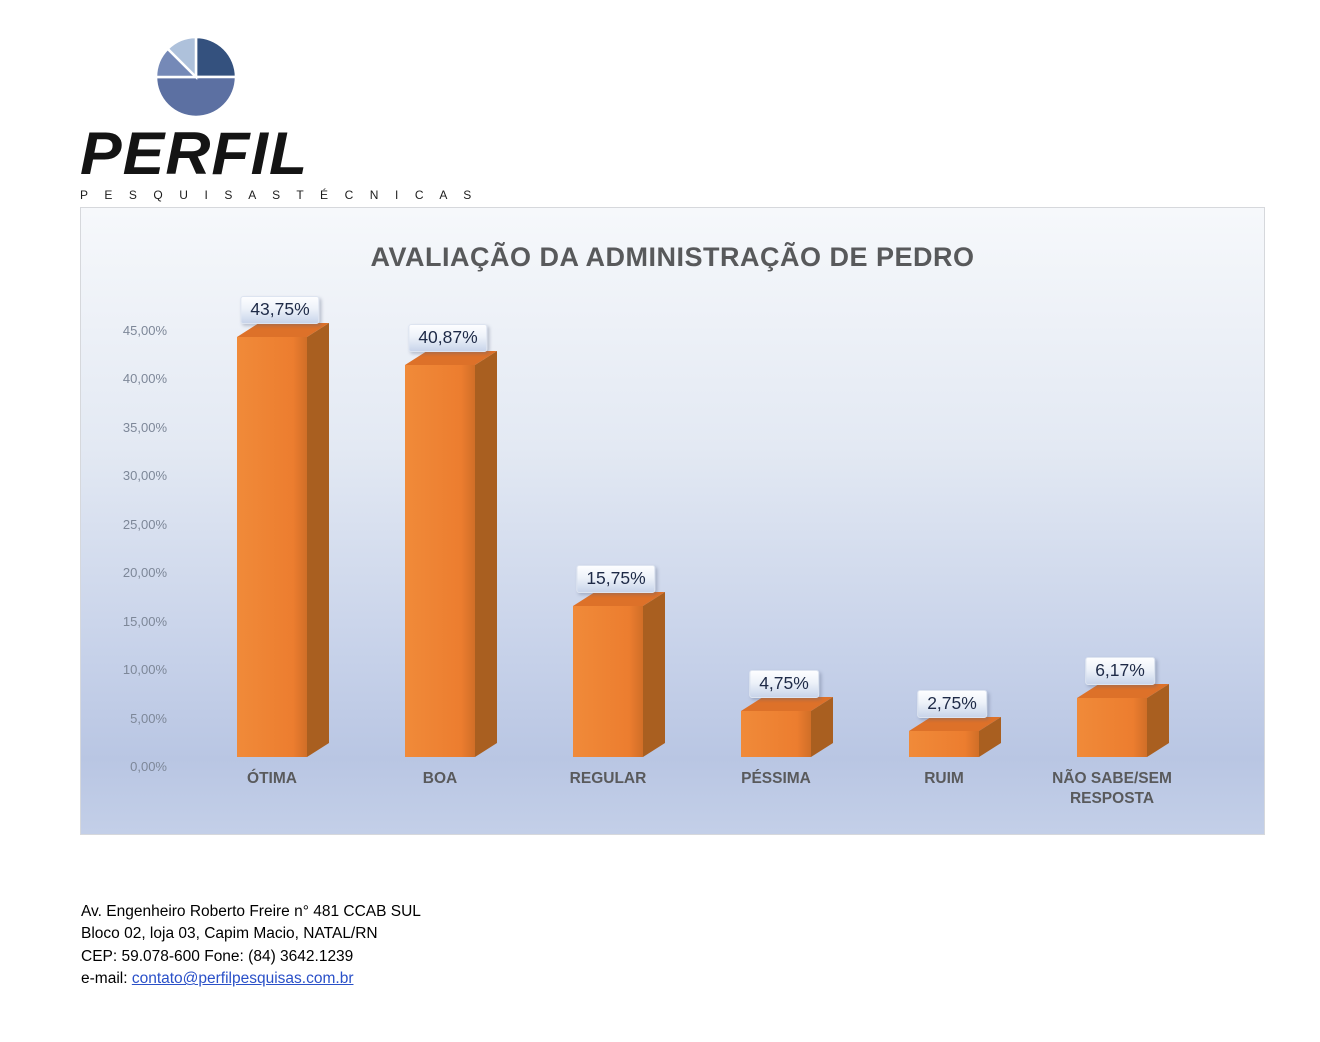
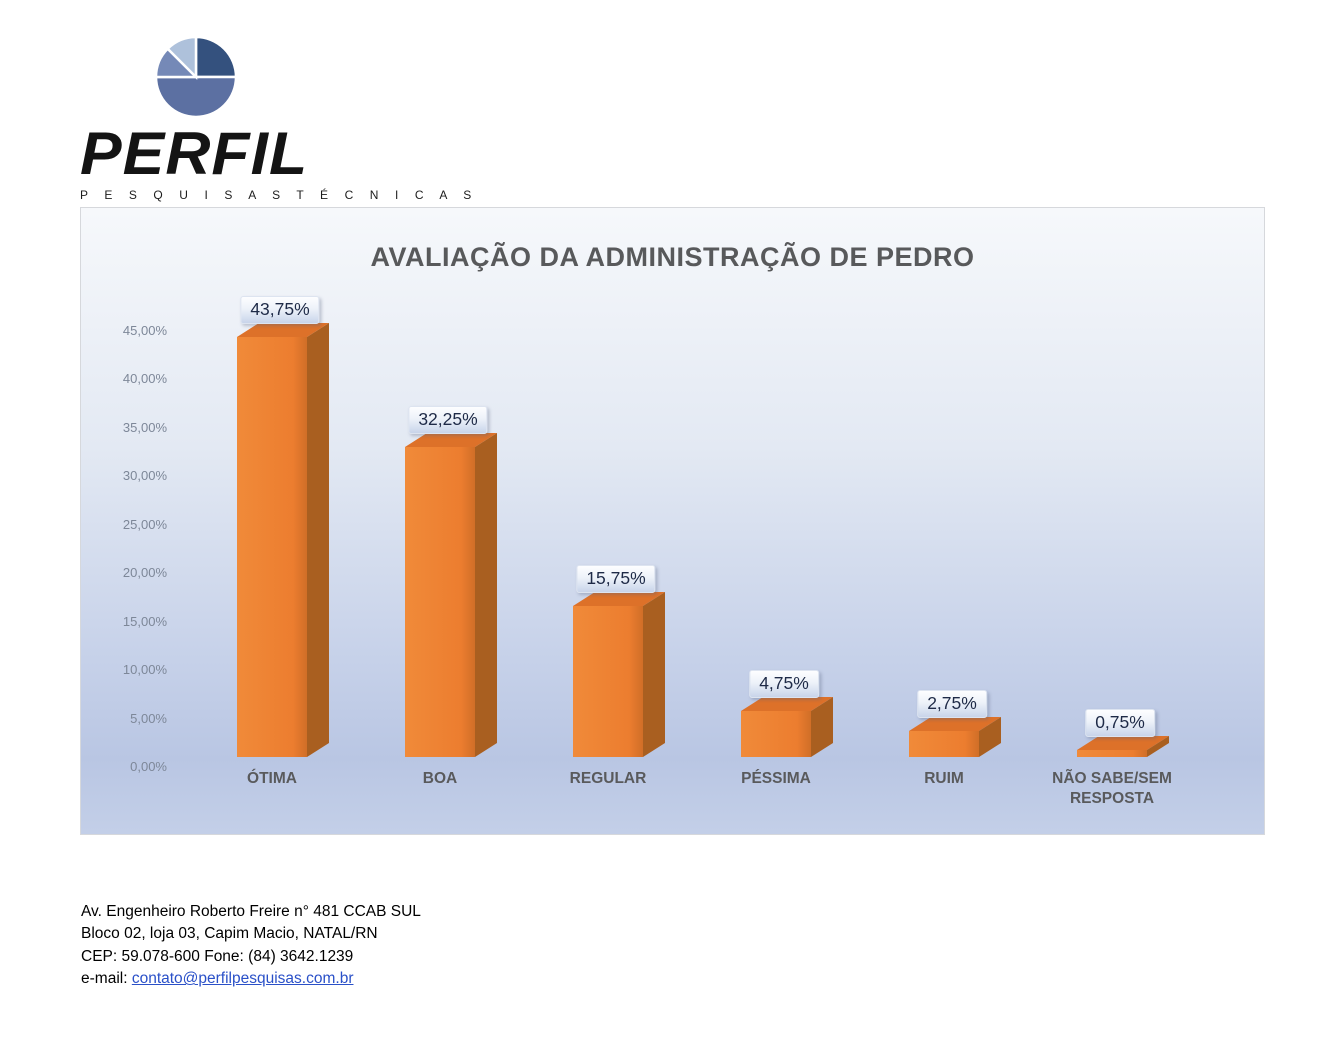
BOA: 40,87% -> 32,25%
NÃO SABE/SEM RESPOSTA: 6,17% -> 0,75%
